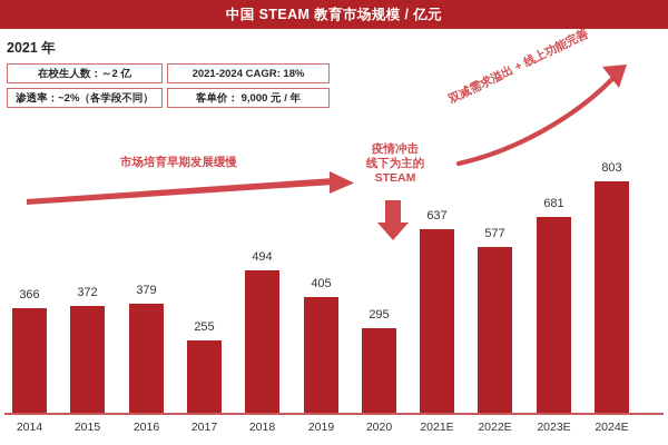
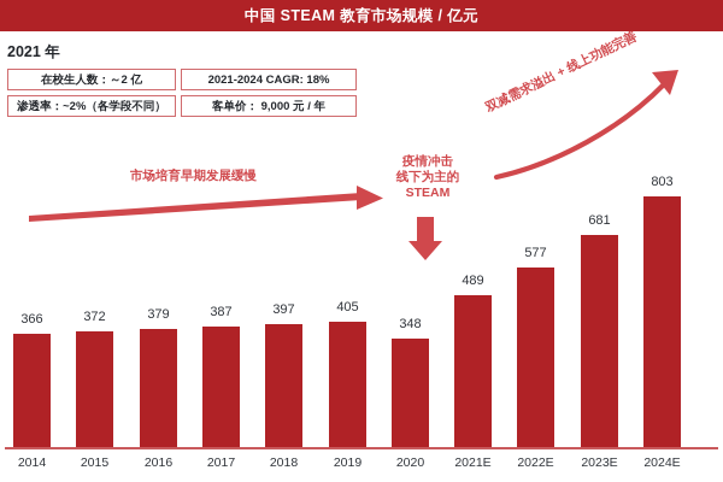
2017: 255 -> 387
2018: 494 -> 397
2020: 295 -> 348
2021E: 637 -> 489
